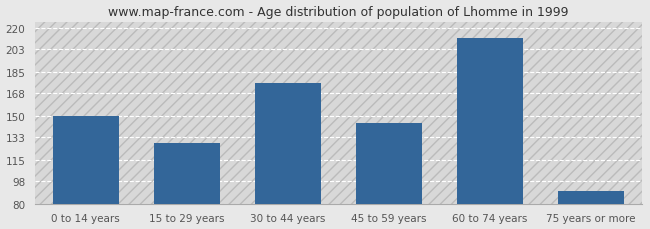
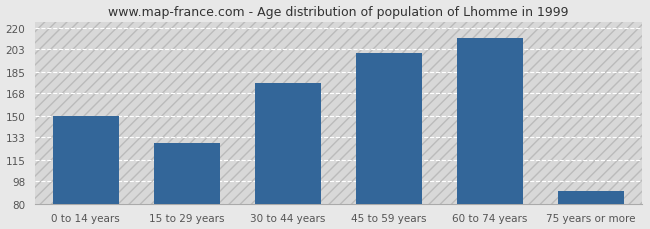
45 to 59 years: 144 -> 200
